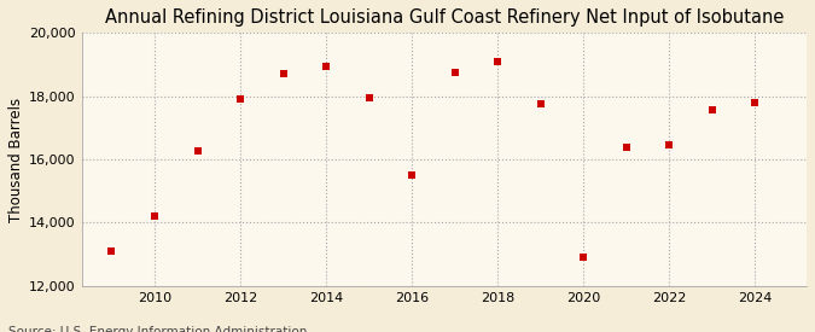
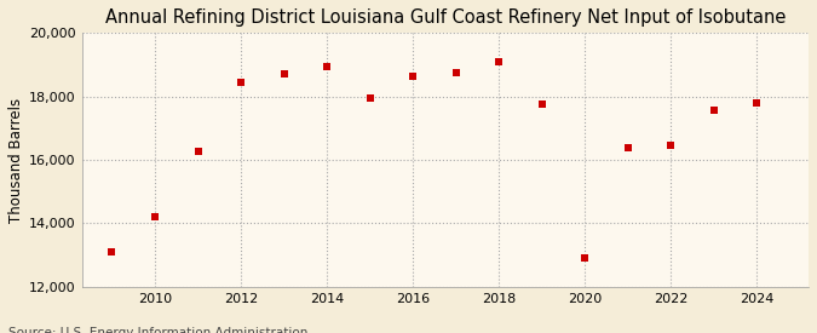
2012: 17,900 -> 18,450
2016: 15,500 -> 18,650
